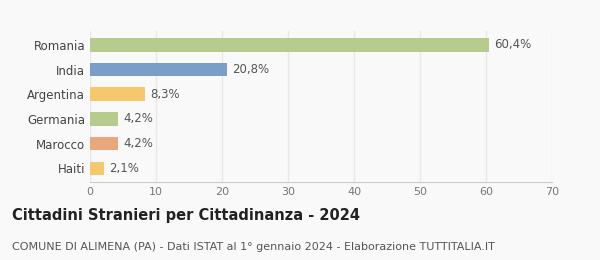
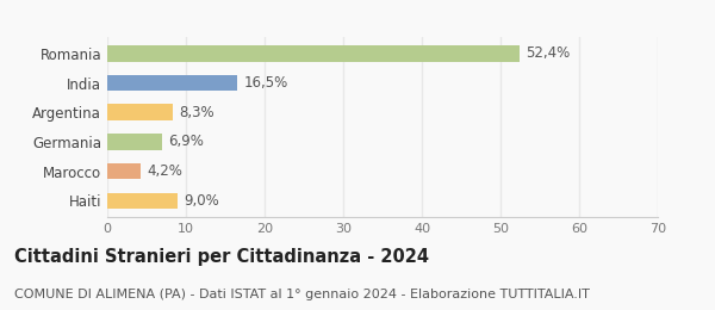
Romania: 60,4% -> 52,4%
India: 20,8% -> 16,5%
Germania: 4,2% -> 6,9%
Haiti: 2,1% -> 9,0%
